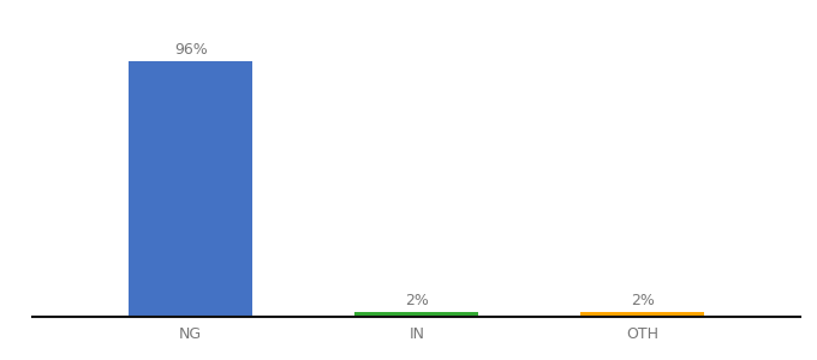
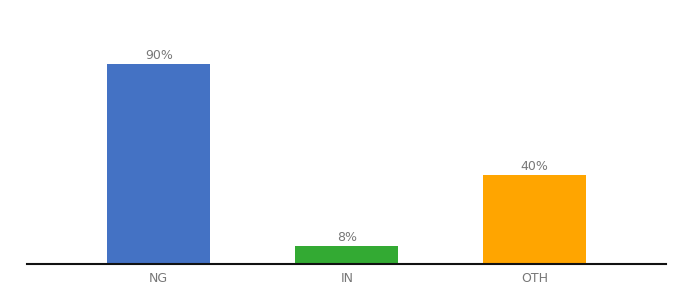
NG: 96% -> 90%
IN: 2% -> 8%
OTH: 2% -> 40%
